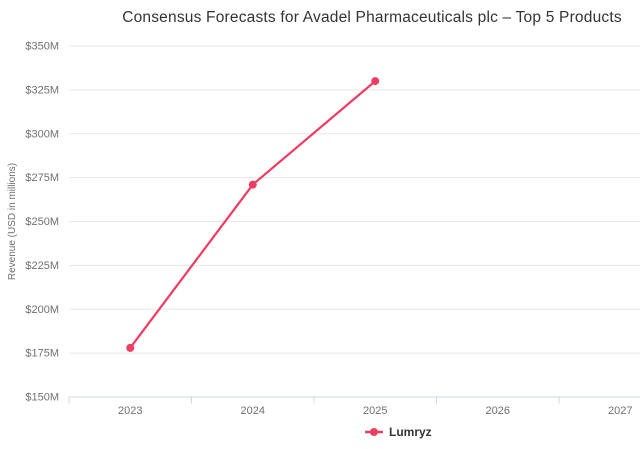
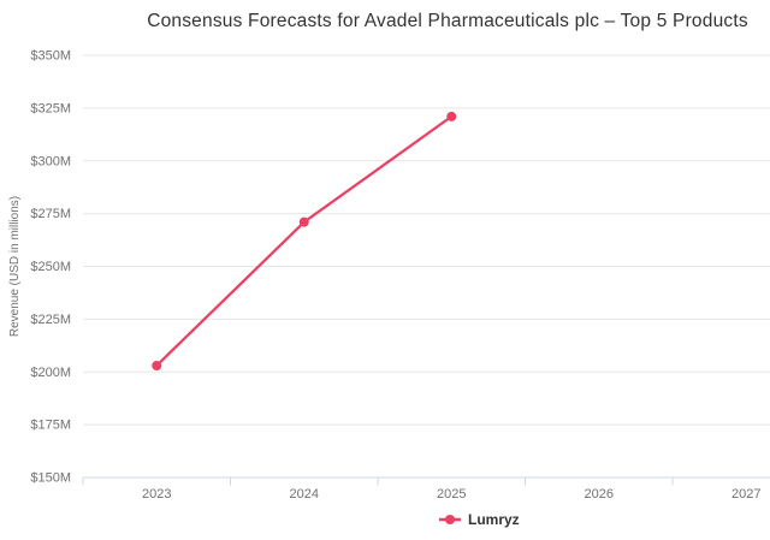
2023: $178M -> $203M
2025: $330M -> $321M
